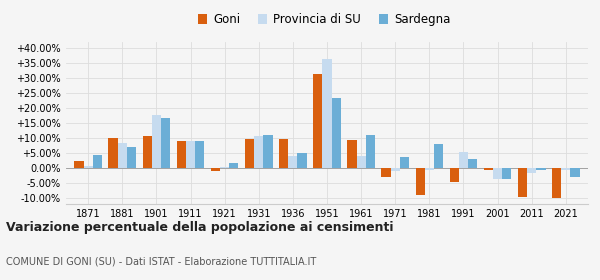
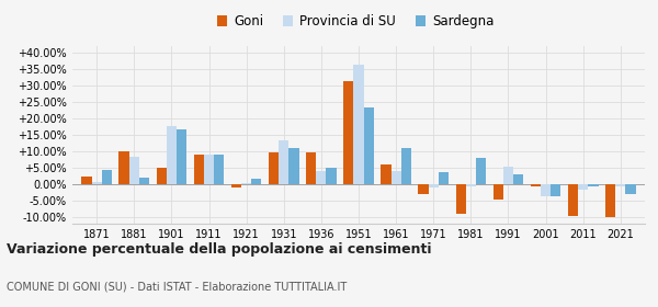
Sardegna/1881: 7.0% -> 2.0%
Goni/1901: 10.8% -> 5.0%
Provincia di SU/1931: 10.8% -> 13.5%
Goni/1961: 9.4% -> 6.0%
